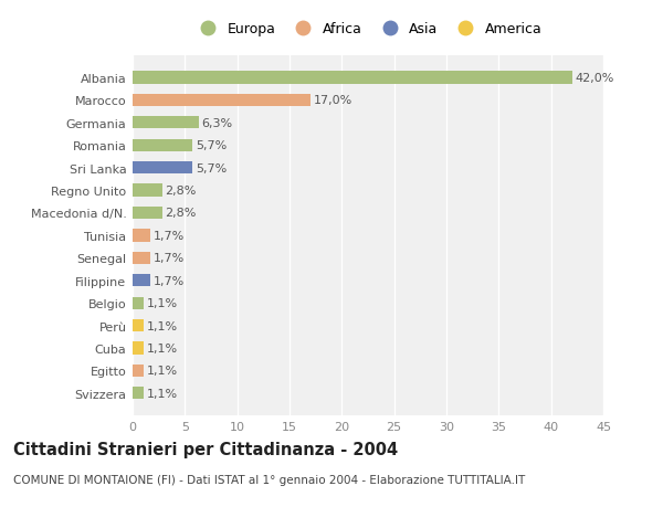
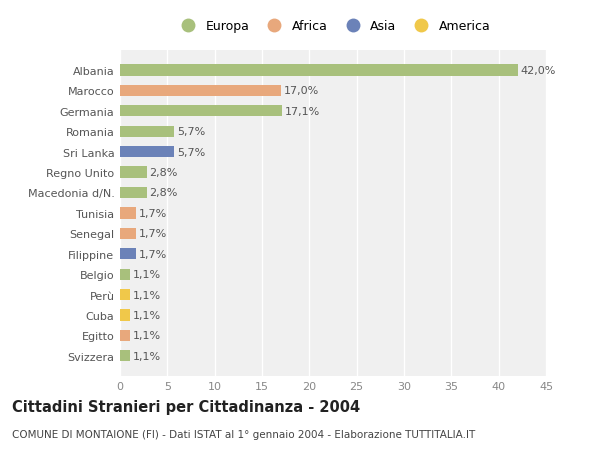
Germania: 6,3% -> 17,1%
